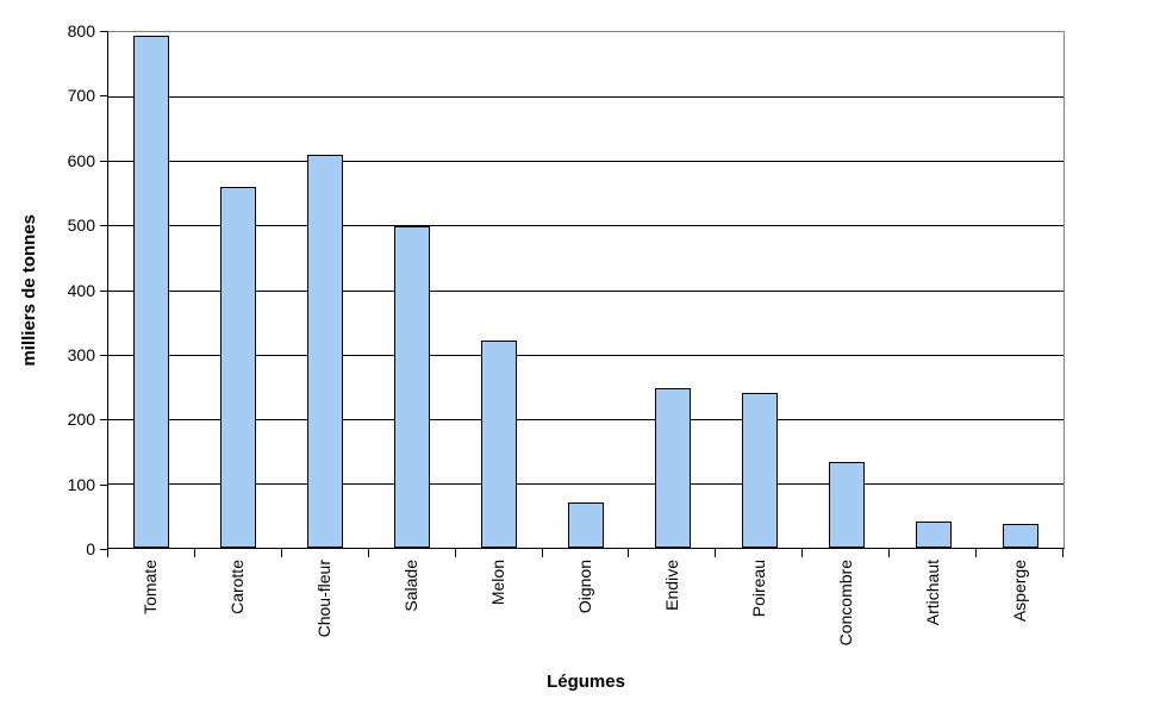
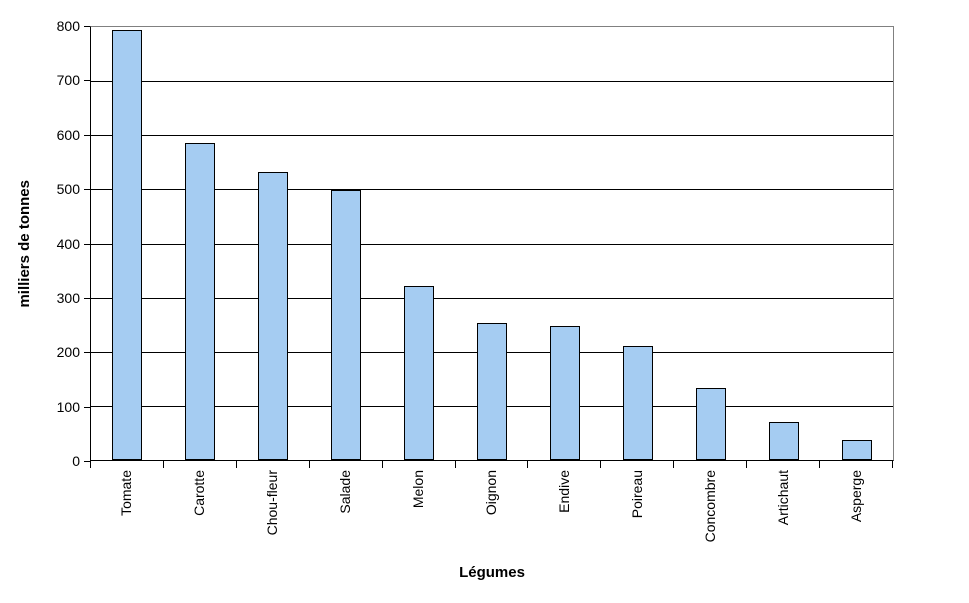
Carotte: 560 -> 580
Chou-fleur: 610 -> 530
Oignon: 70 -> 250
Poireau: 240 -> 210
Artichaut: 40 -> 70
